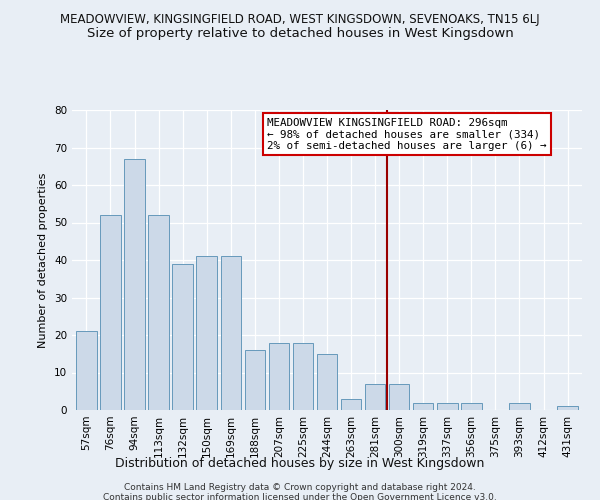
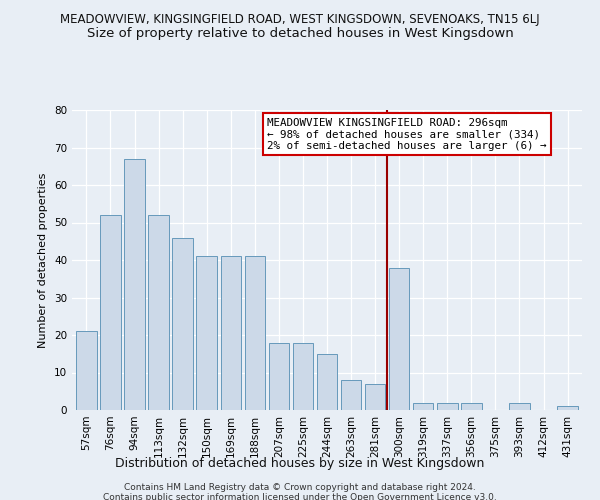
132sqm: 39 -> 46
188sqm: 16 -> 41
263sqm: 3 -> 8
300sqm: 7 -> 38
